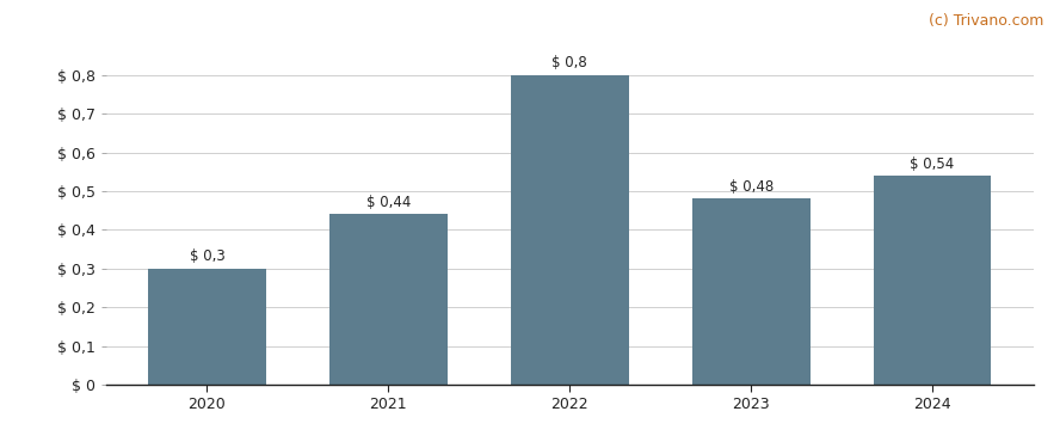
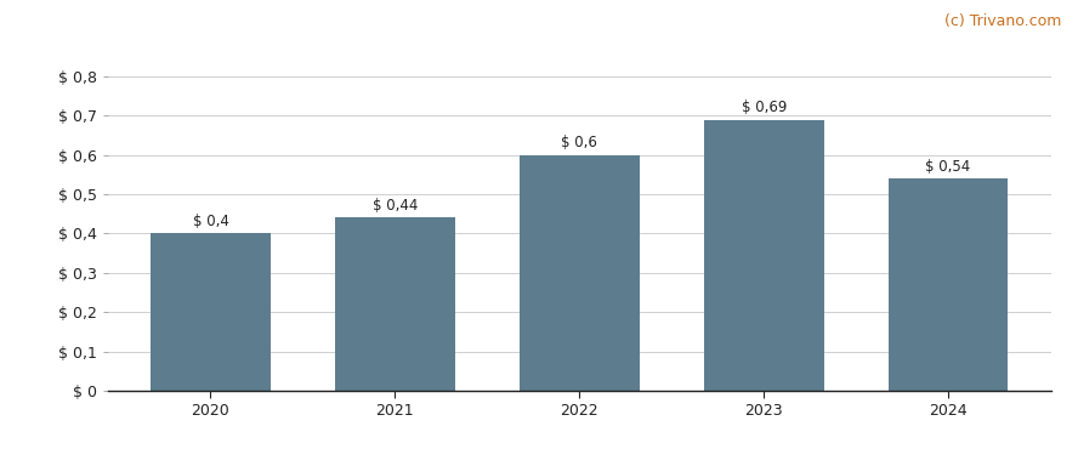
2020: 0,3 -> 0,4
2022: 0,8 -> 0,6
2023: 0,48 -> 0,69
